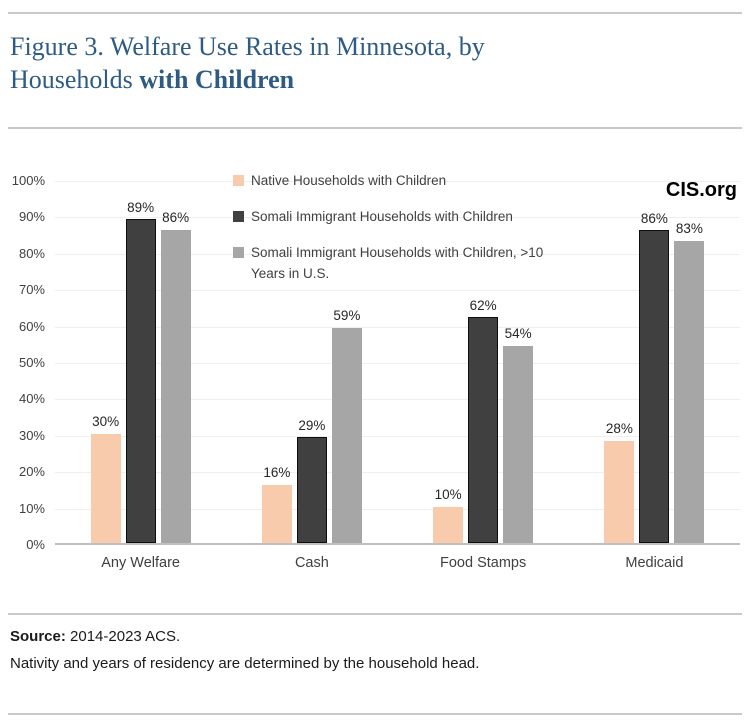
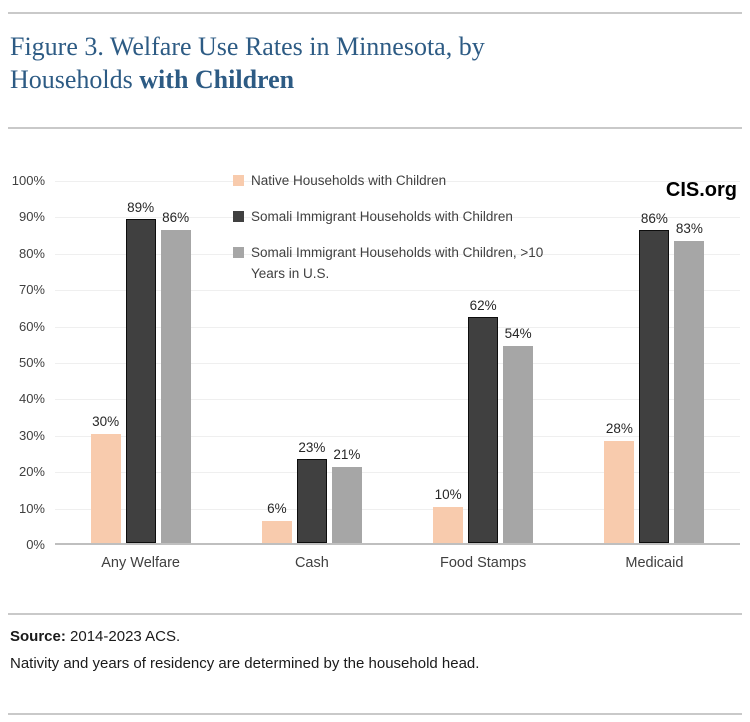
Native Households with Children/Cash: 16% -> 6%
Somali Immigrant Households with Children/Cash: 29% -> 23%
Somali Immigrant Households with Children, >10 Years in U.S./Cash: 59% -> 21%
